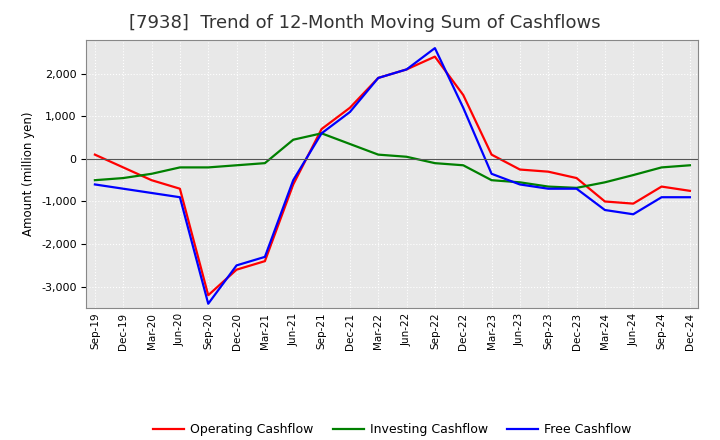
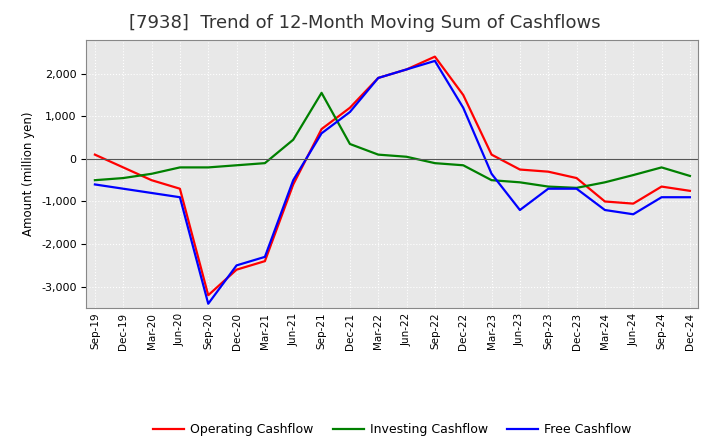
Investing Cashflow/Sep-21: 600 -> 1,550
Free Cashflow/Sep-22: 2,600 -> 2,300
Free Cashflow/Jun-23: -600 -> -1,200
Investing Cashflow/Dec-24: -150 -> -400
